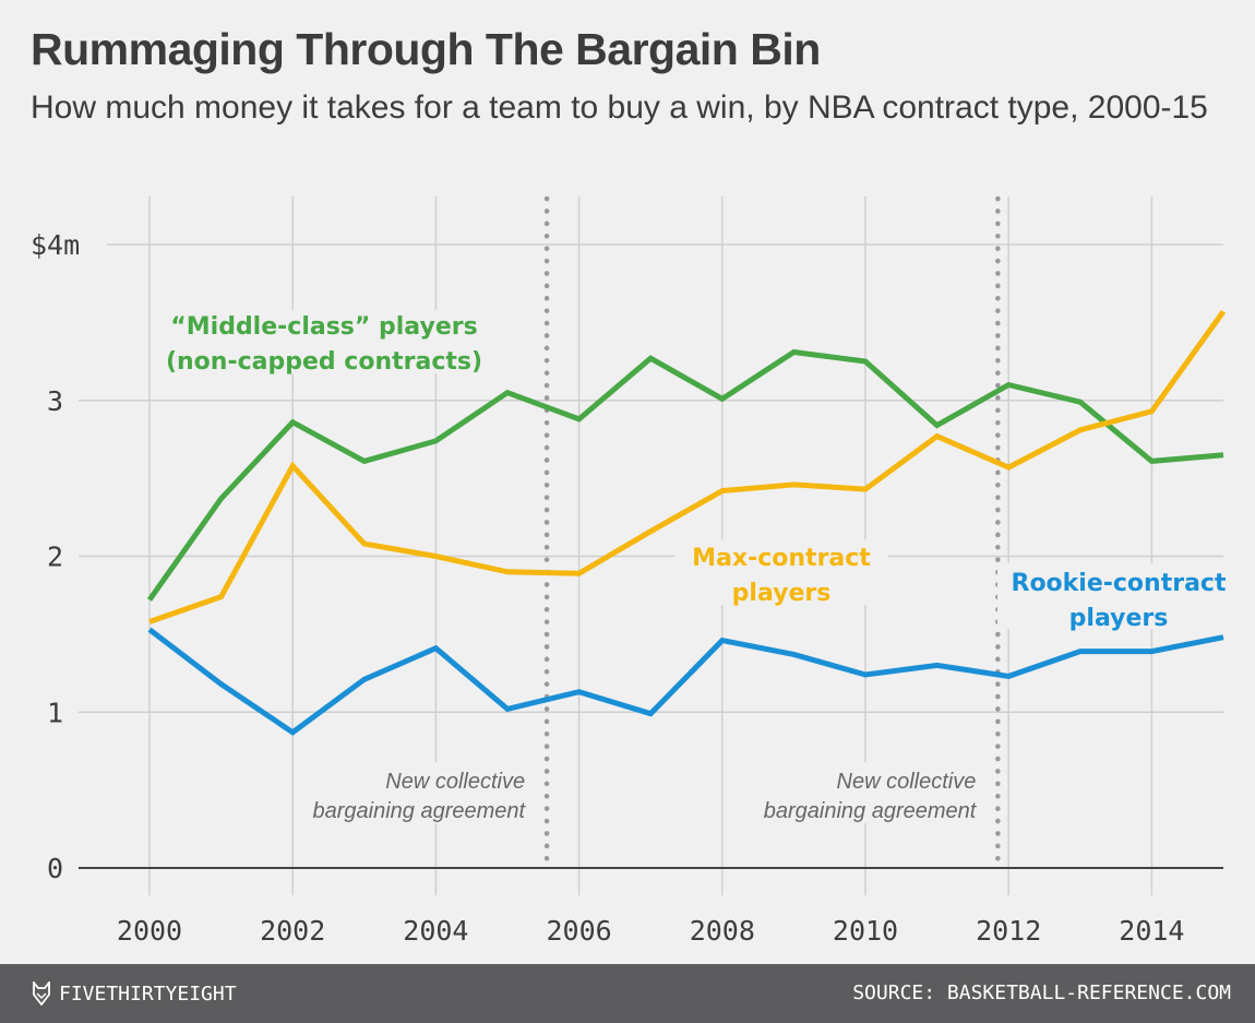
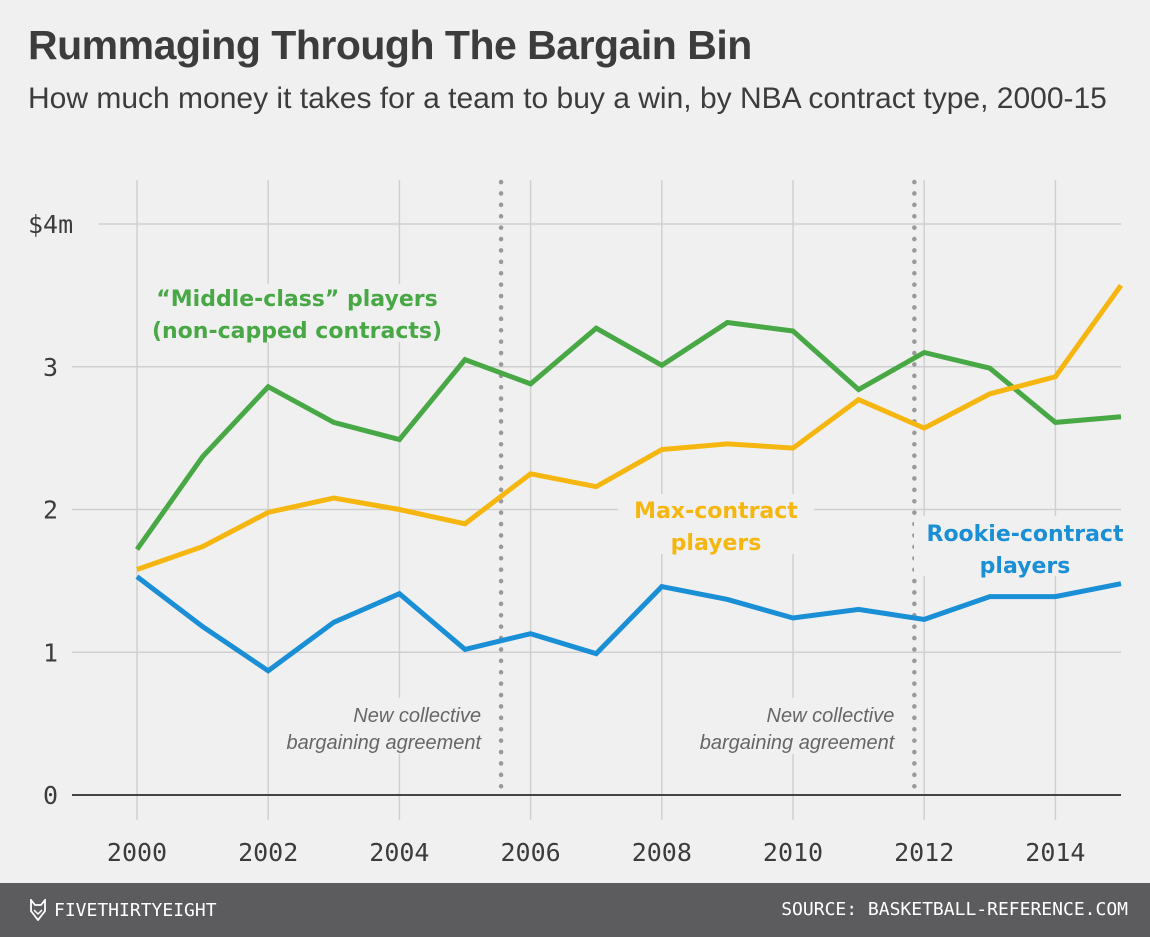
Max-contract players/2002: 2.58 -> 1.98
“Middle-class” players (non-capped contracts)/2004: 2.74 -> 2.49
Max-contract players/2006: 1.89 -> 2.25
